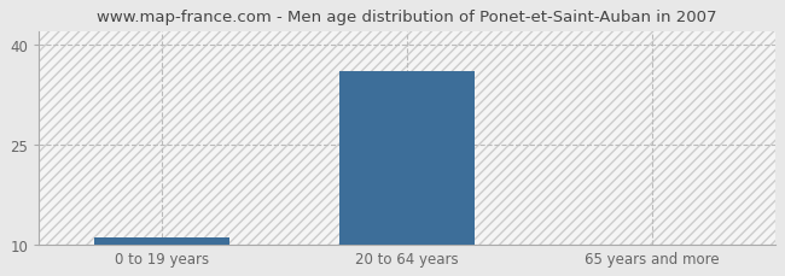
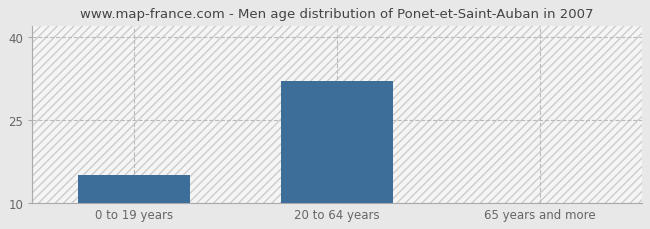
0 to 19 years: 11 -> 15
20 to 64 years: 36 -> 32
